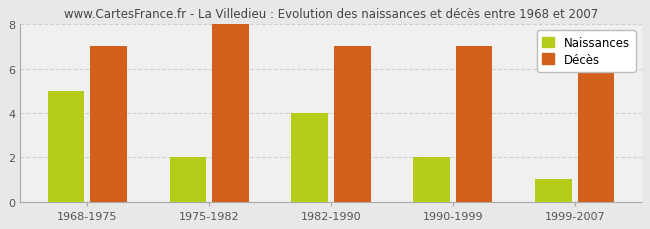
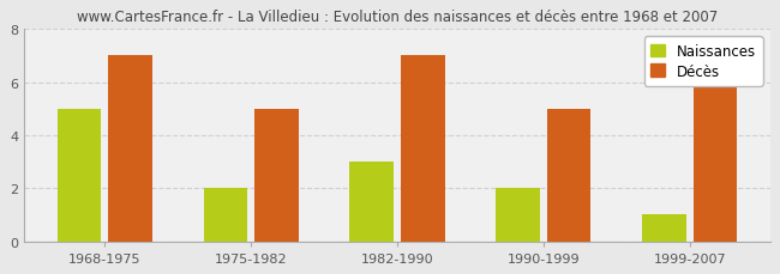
Décès/1975-1982: 8 -> 5
Naissances/1982-1990: 4 -> 3
Décès/1990-1999: 7 -> 5
